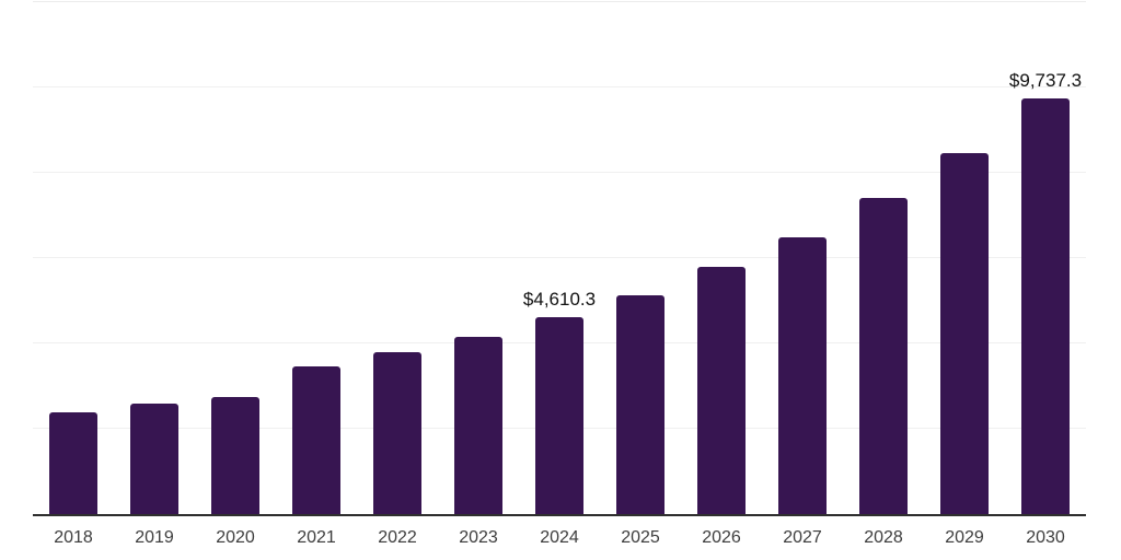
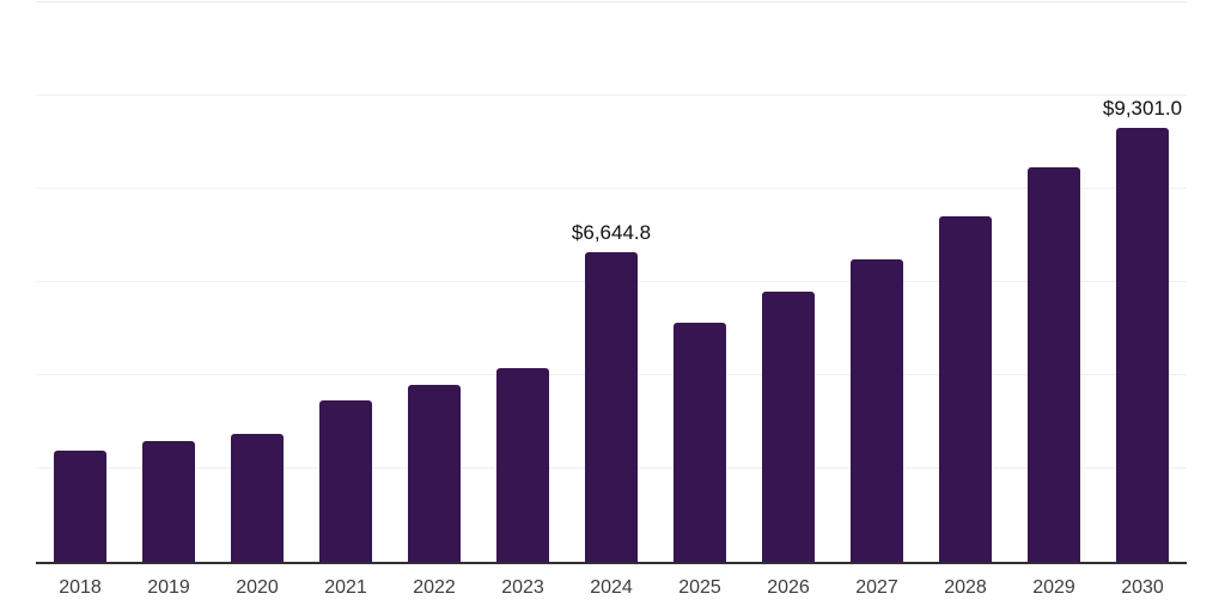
2024: $4,610.3 -> $6,644.8
2030: $9,737.3 -> $9,301.0
